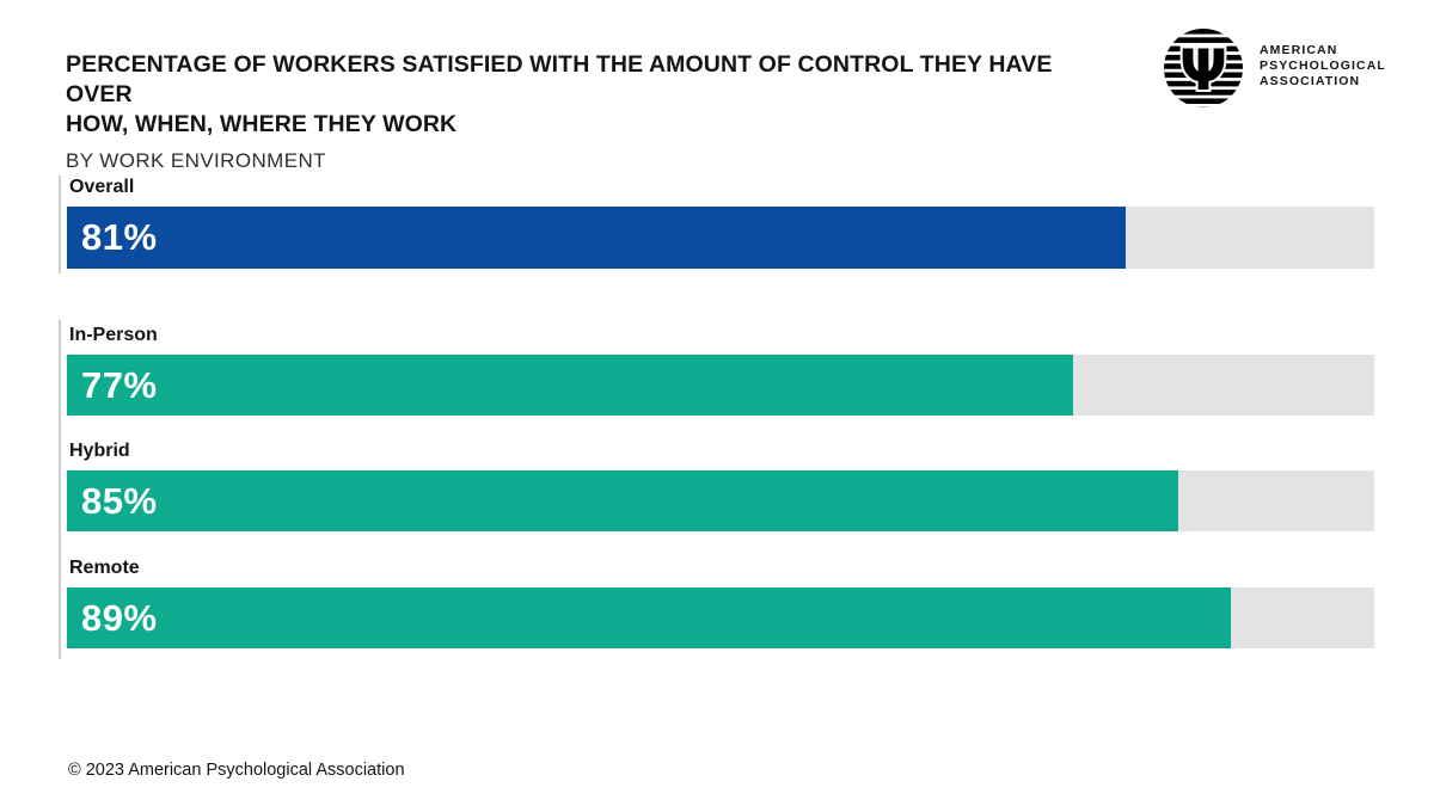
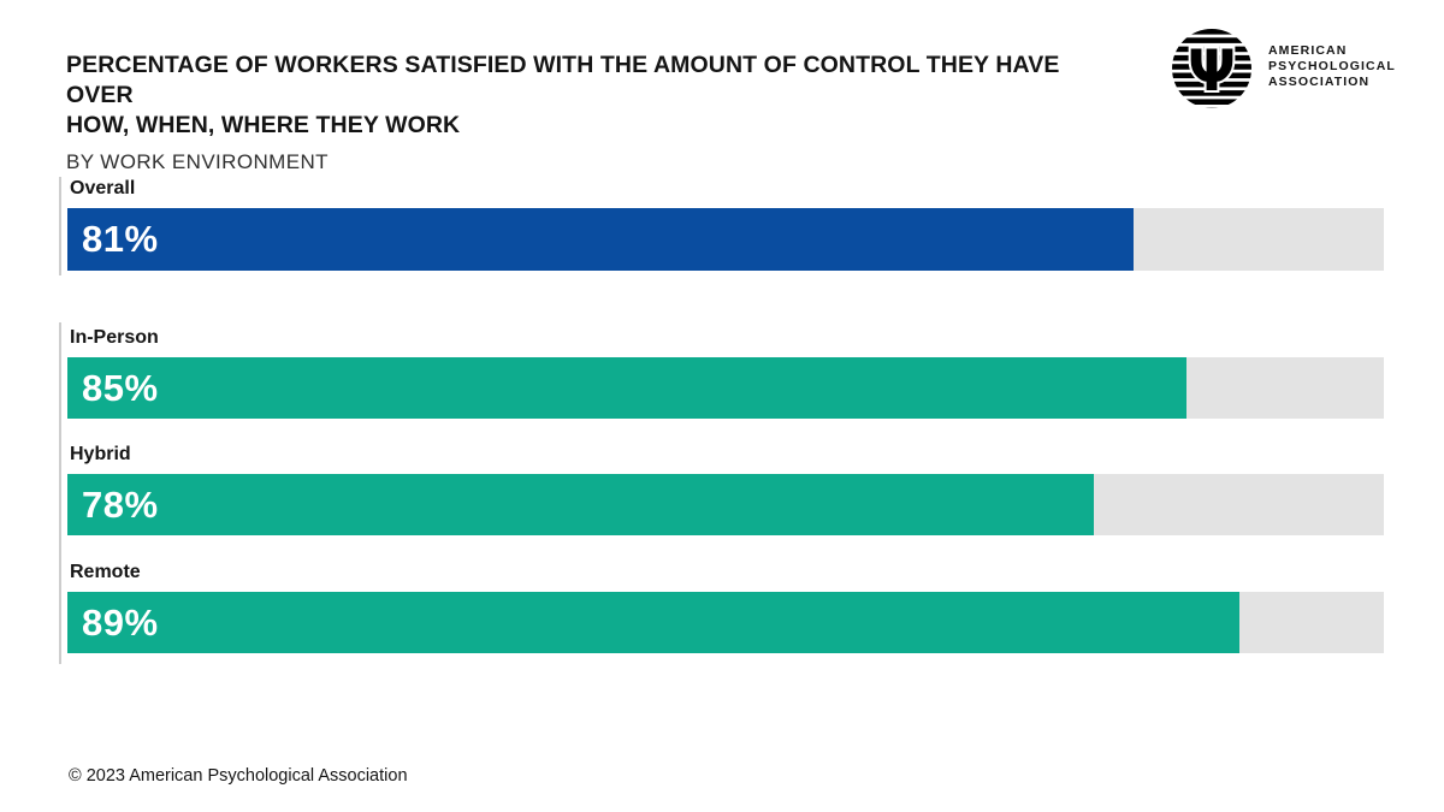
In-Person: 77% -> 85%
Hybrid: 85% -> 78%
